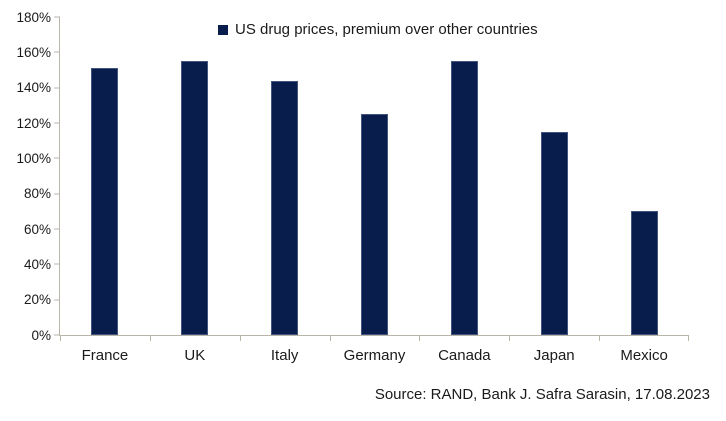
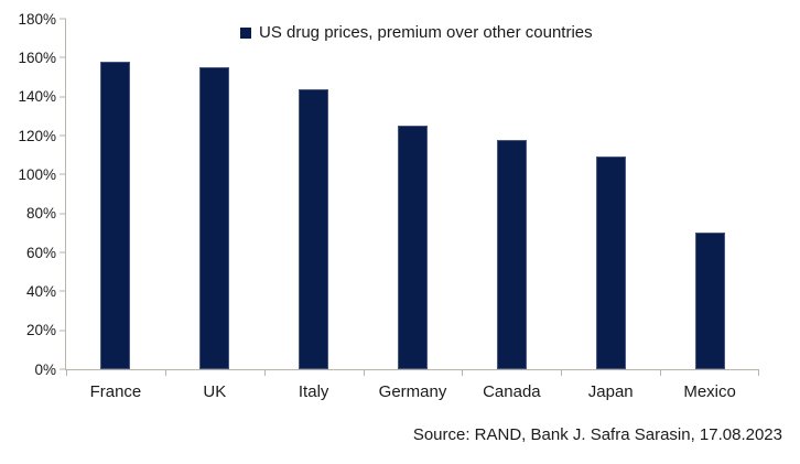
France: 151% -> 158%
Canada: 155% -> 118%
Japan: 115% -> 109%
